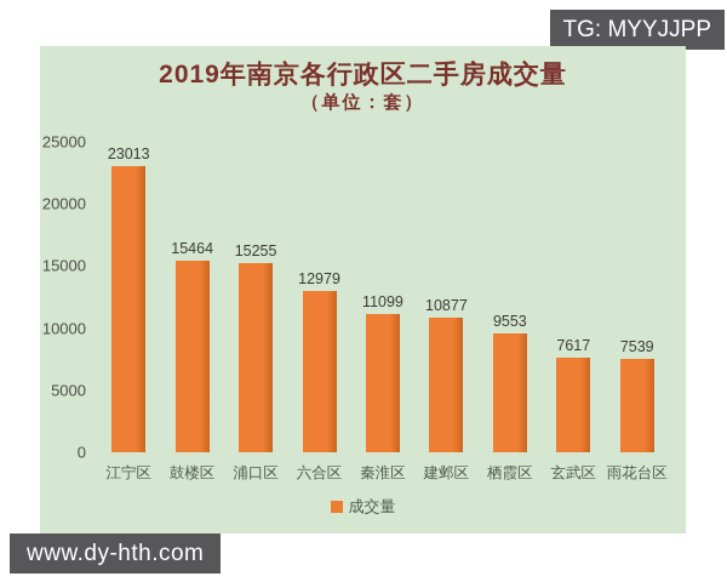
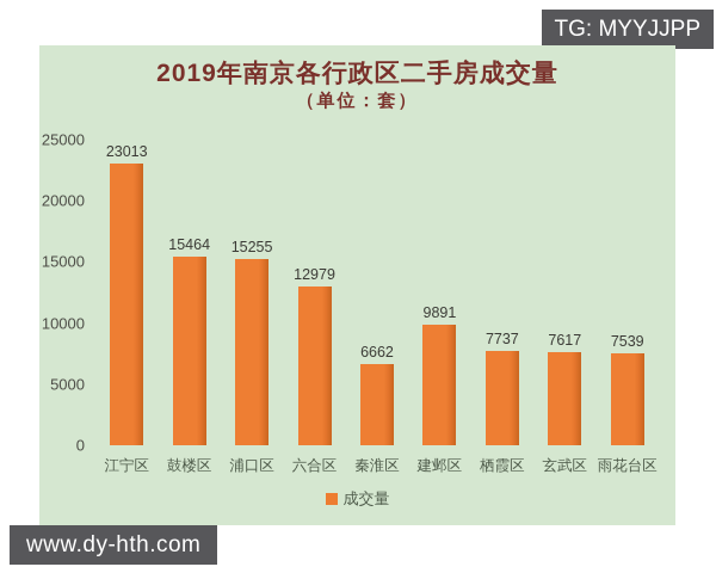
秦淮区: 11099 -> 6662
建邺区: 10877 -> 9891
栖霞区: 9553 -> 7737
